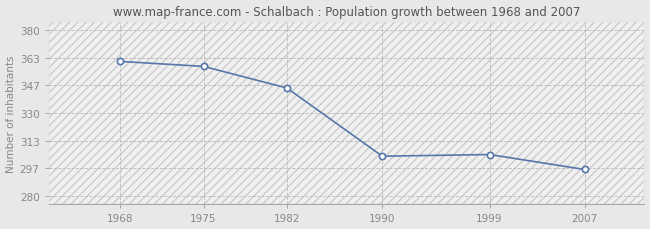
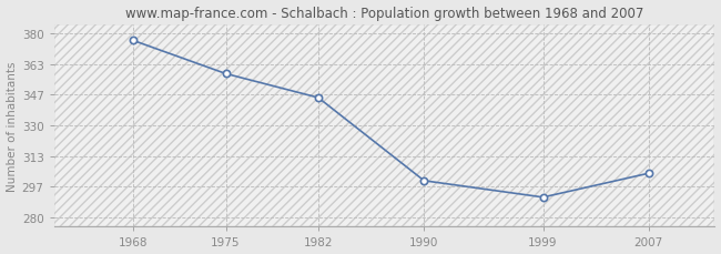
1968: 361 -> 376
1990: 304 -> 300
1999: 305 -> 291
2007: 296 -> 304
